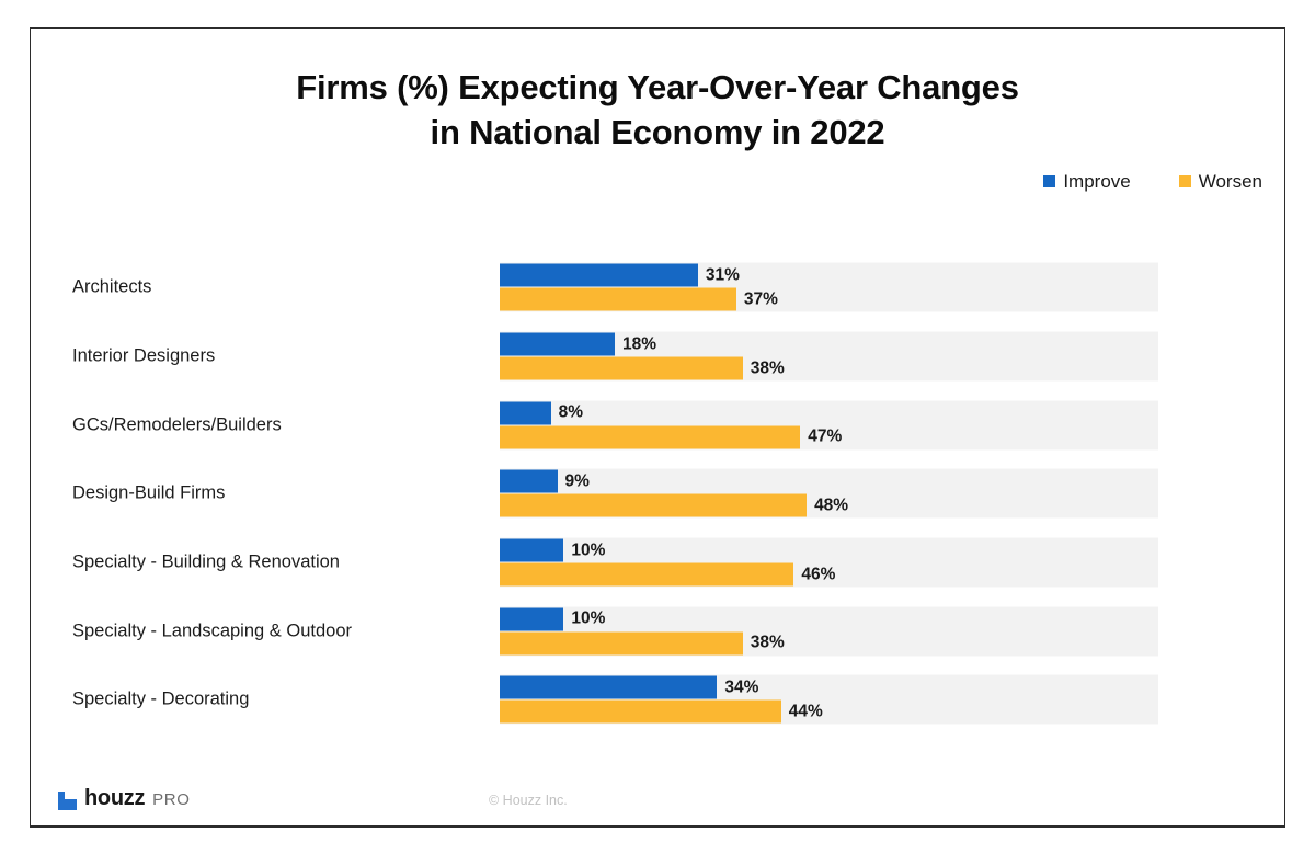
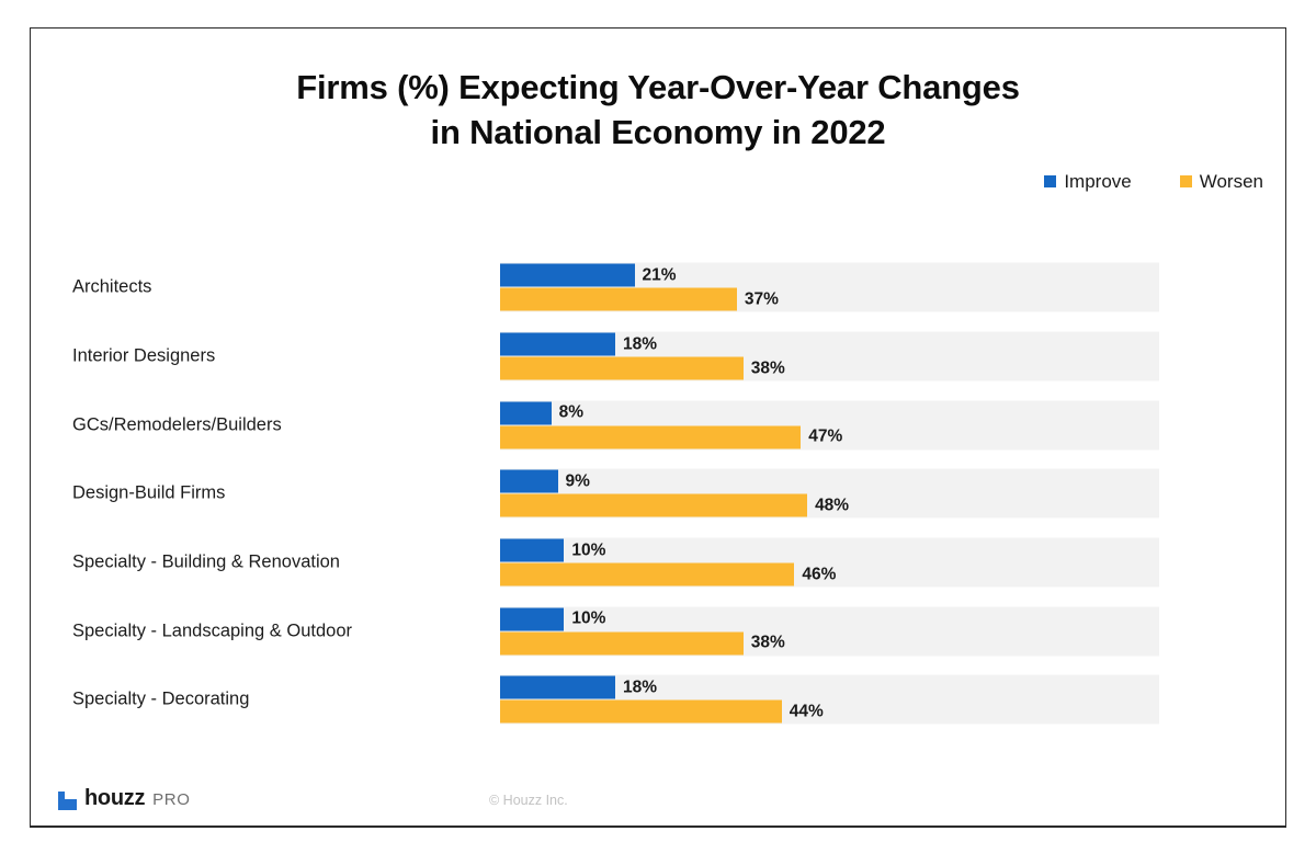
Improve/Architects: 31% -> 21%
Improve/Specialty - Decorating: 34% -> 18%
